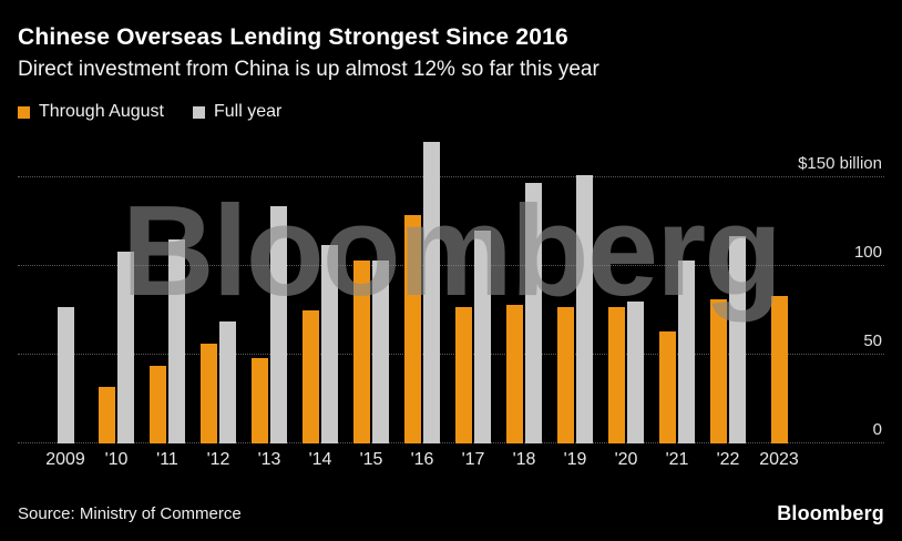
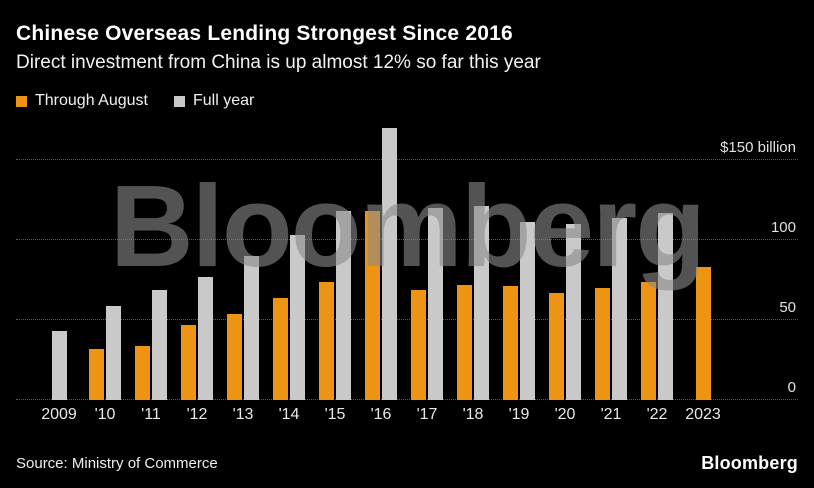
Full year/2009: 77 -> 43
Full year/'10: 108 -> 59
Through August/'11: 44 -> 34
Full year/'11: 115 -> 69
Through August/'12: 56 -> 47
Full year/'12: 69 -> 77
Through August/'13: 48 -> 54
Full year/'13: 134 -> 90
Through August/'14: 75 -> 64
Full year/'14: 112 -> 103
Through August/'15: 103 -> 74
Full year/'15: 103 -> 118
Through August/'16: 129 -> 118
Through August/'17: 77 -> 69
Through August/'18: 78 -> 72
Full year/'18: 147 -> 121
Through August/'19: 77 -> 71
Full year/'19: 151 -> 111
Through August/'20: 77 -> 67
Full year/'20: 80 -> 110
Through August/'21: 63 -> 70
Full year/'21: 103 -> 114
Through August/'22: 81 -> 74
